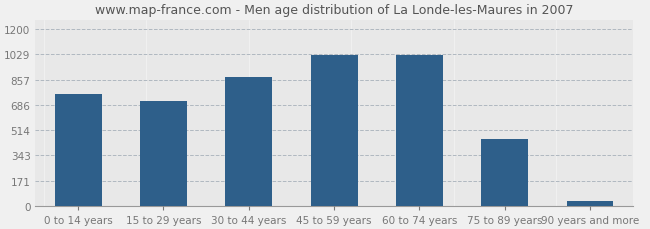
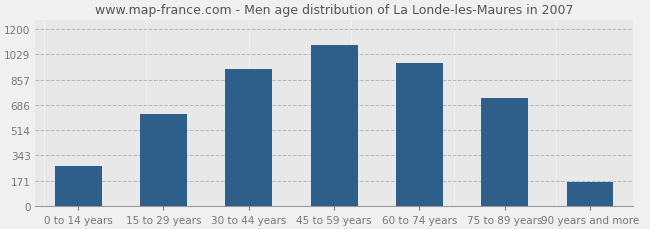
0 to 14 years: 760 -> 270
15 to 29 years: 710 -> 620
30 to 44 years: 870 -> 930
45 to 59 years: 1020 -> 1090
60 to 74 years: 1020 -> 970
75 to 89 years: 460 -> 730
90 years and more: 30 -> 160
